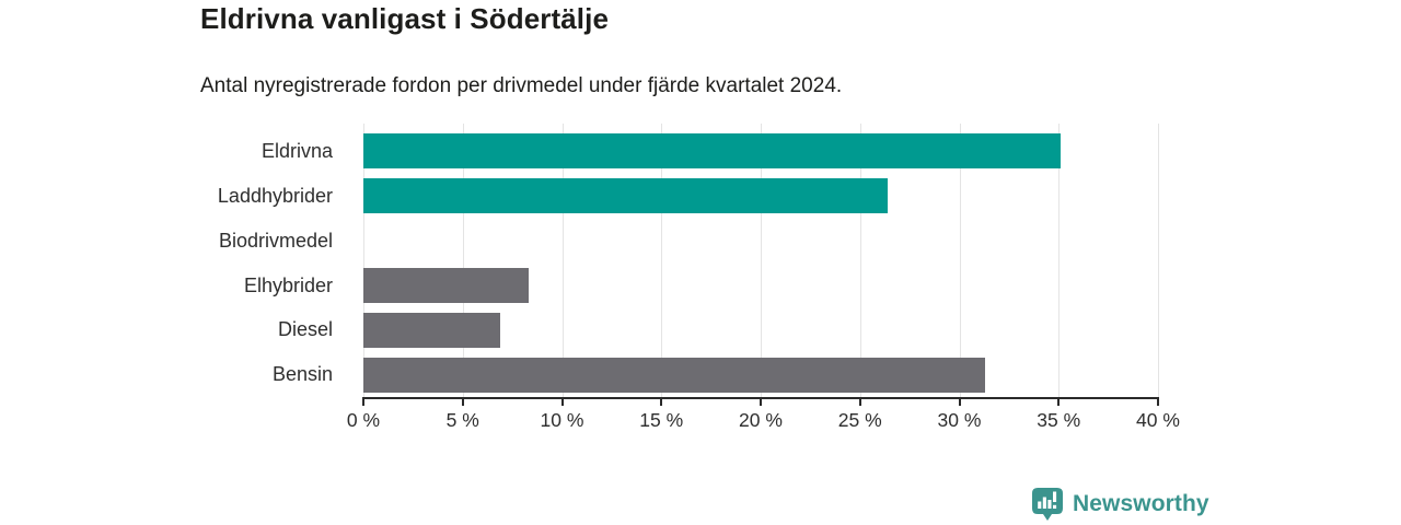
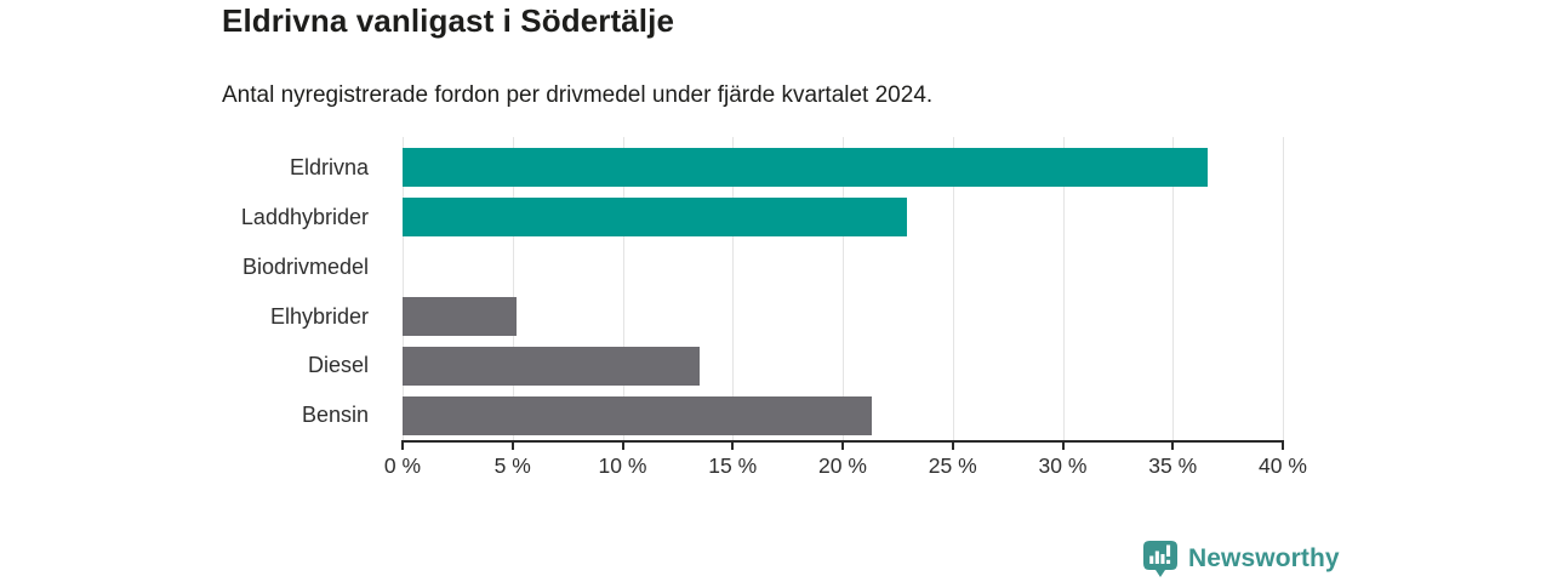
Eldrivna: 35.1% -> 36.6%
Laddhybrider: 26.4% -> 22.9%
Elhybrider: 8.3% -> 5.2%
Diesel: 6.9% -> 13.5%
Bensin: 31.3% -> 21.3%
